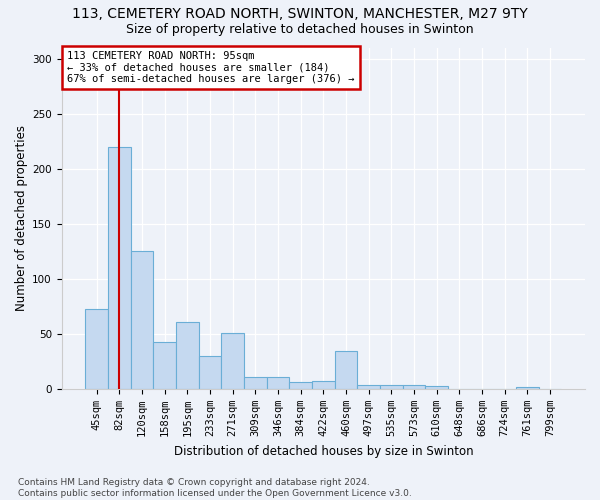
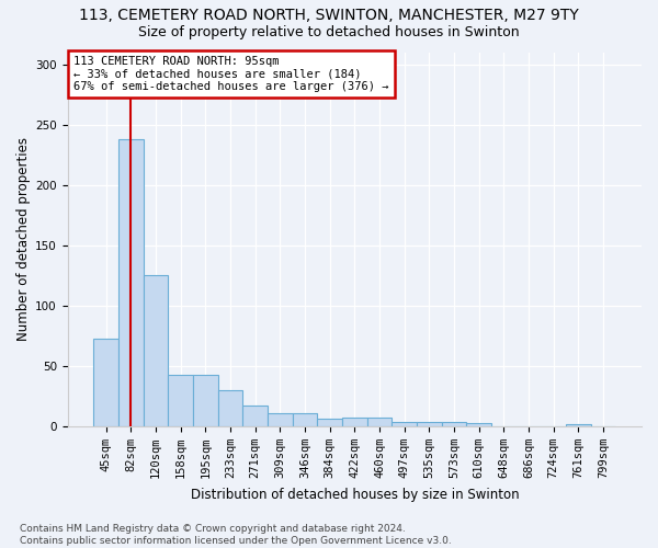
82sqm: 220 -> 238
195sqm: 61 -> 43
271sqm: 51 -> 17
460sqm: 34 -> 7
